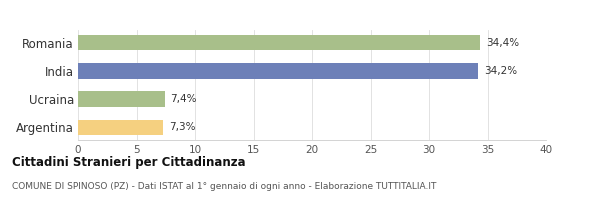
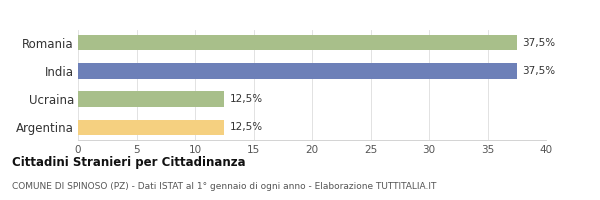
Romania: 34,4% -> 37,5%
India: 34,2% -> 37,5%
Ucraina: 7,4% -> 12,5%
Argentina: 7,3% -> 12,5%
